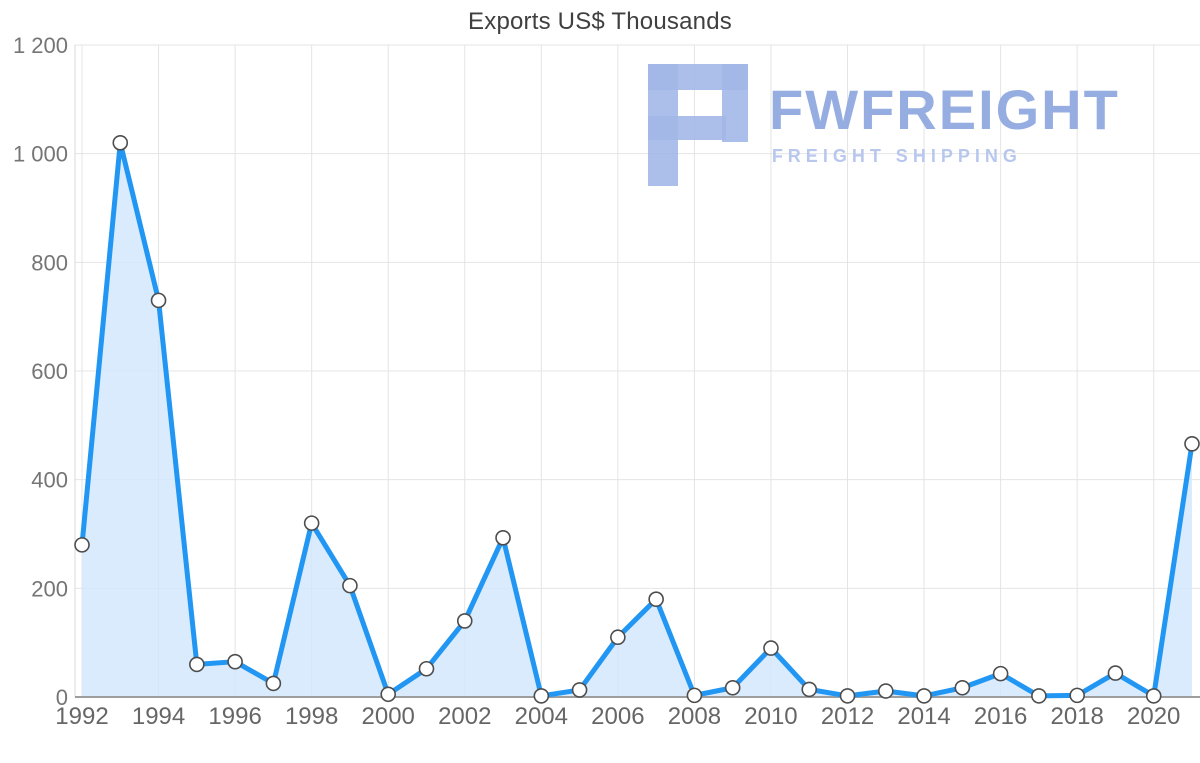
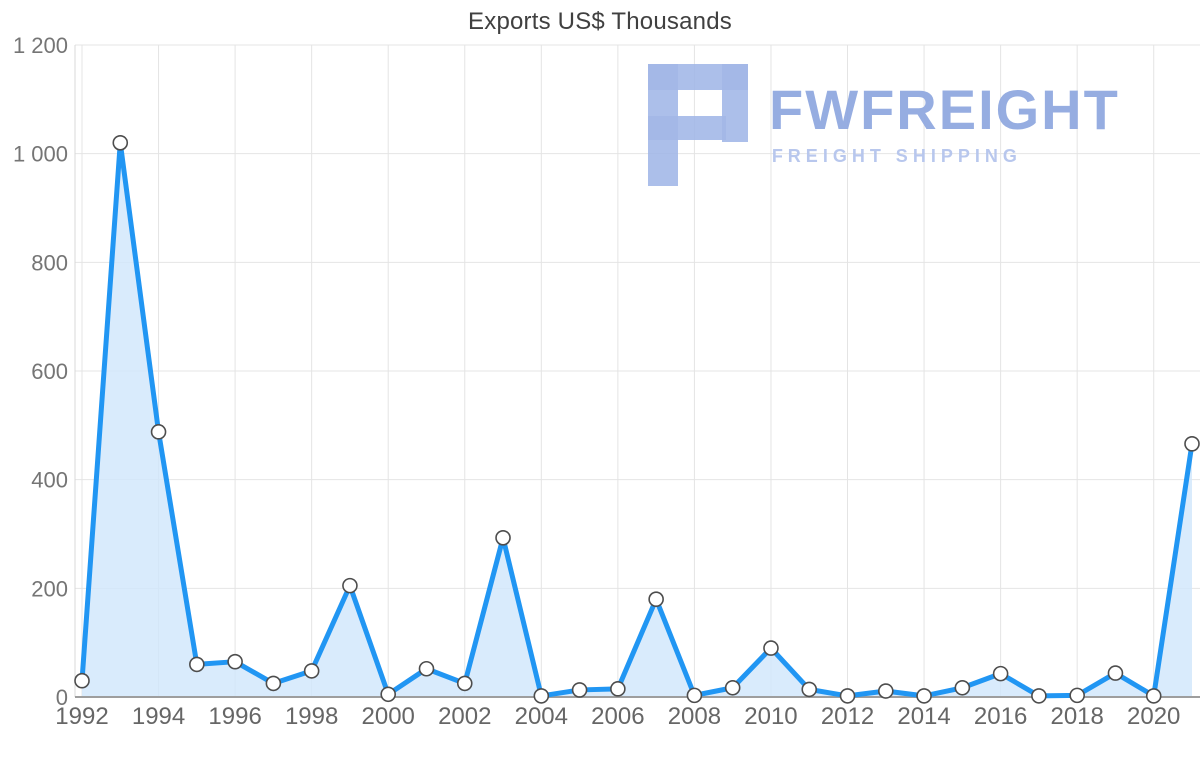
1992: 280 -> 30
1994: 730 -> 490
1998: 320 -> 50
2002: 140 -> 20
2006: 110 -> 20
